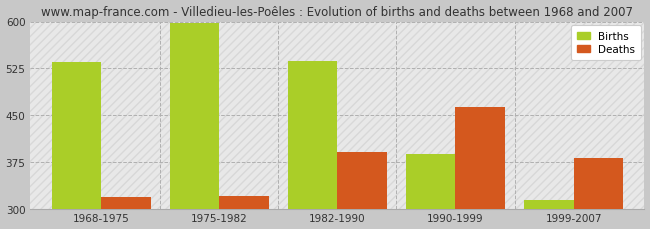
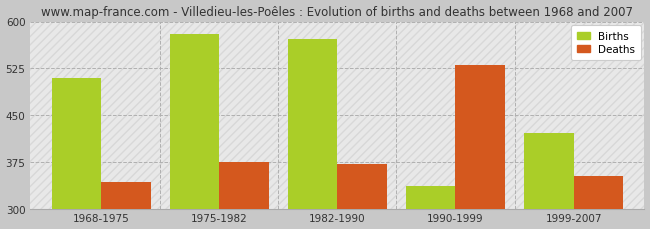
Births/1968-1975: 535 -> 510
Deaths/1968-1975: 318 -> 342
Births/1975-1982: 597 -> 580
Deaths/1975-1982: 320 -> 374
Births/1982-1990: 537 -> 572
Deaths/1982-1990: 390 -> 372
Births/1990-1999: 387 -> 336
Deaths/1990-1999: 463 -> 530
Births/1999-2007: 313 -> 422
Deaths/1999-2007: 381 -> 352
